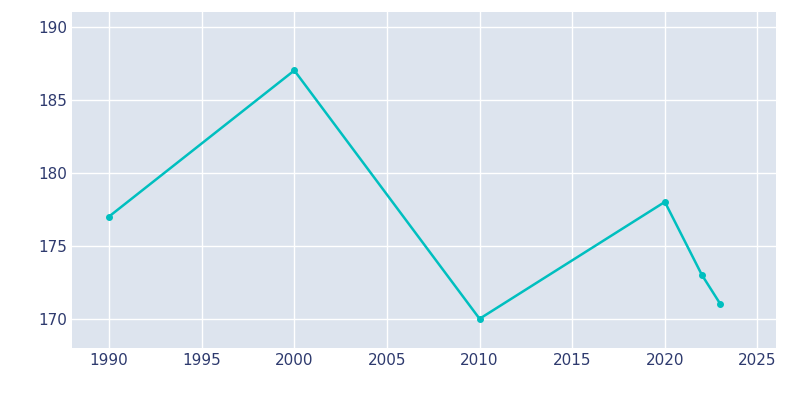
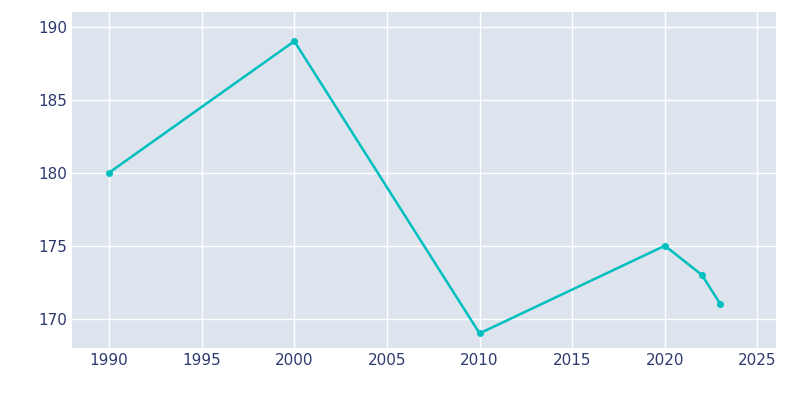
1990: 177 -> 180
2000: 187 -> 189
2010: 170 -> 169
2020: 178 -> 175
